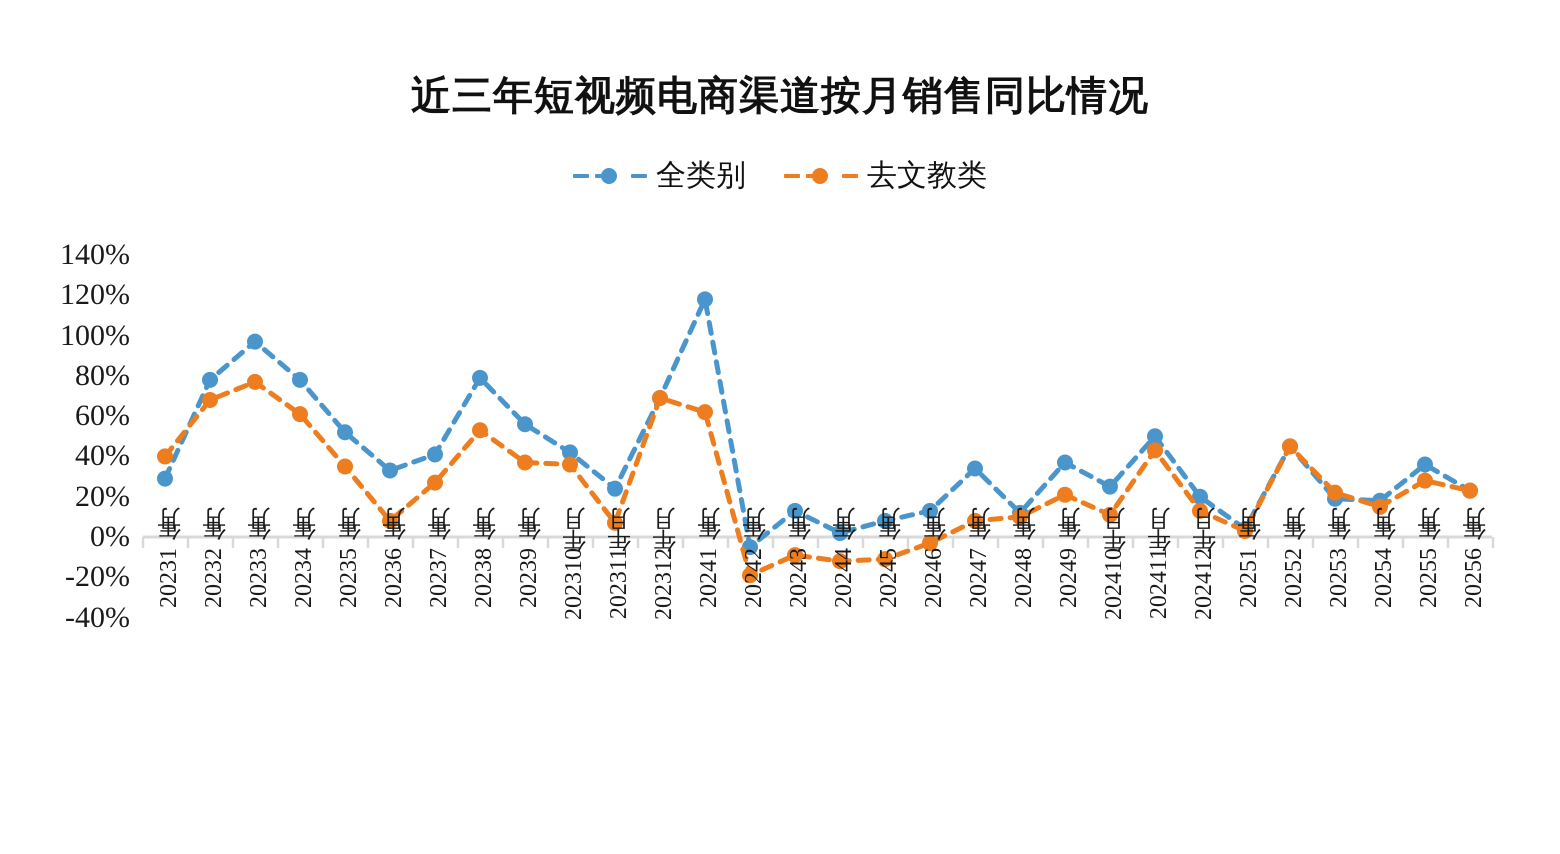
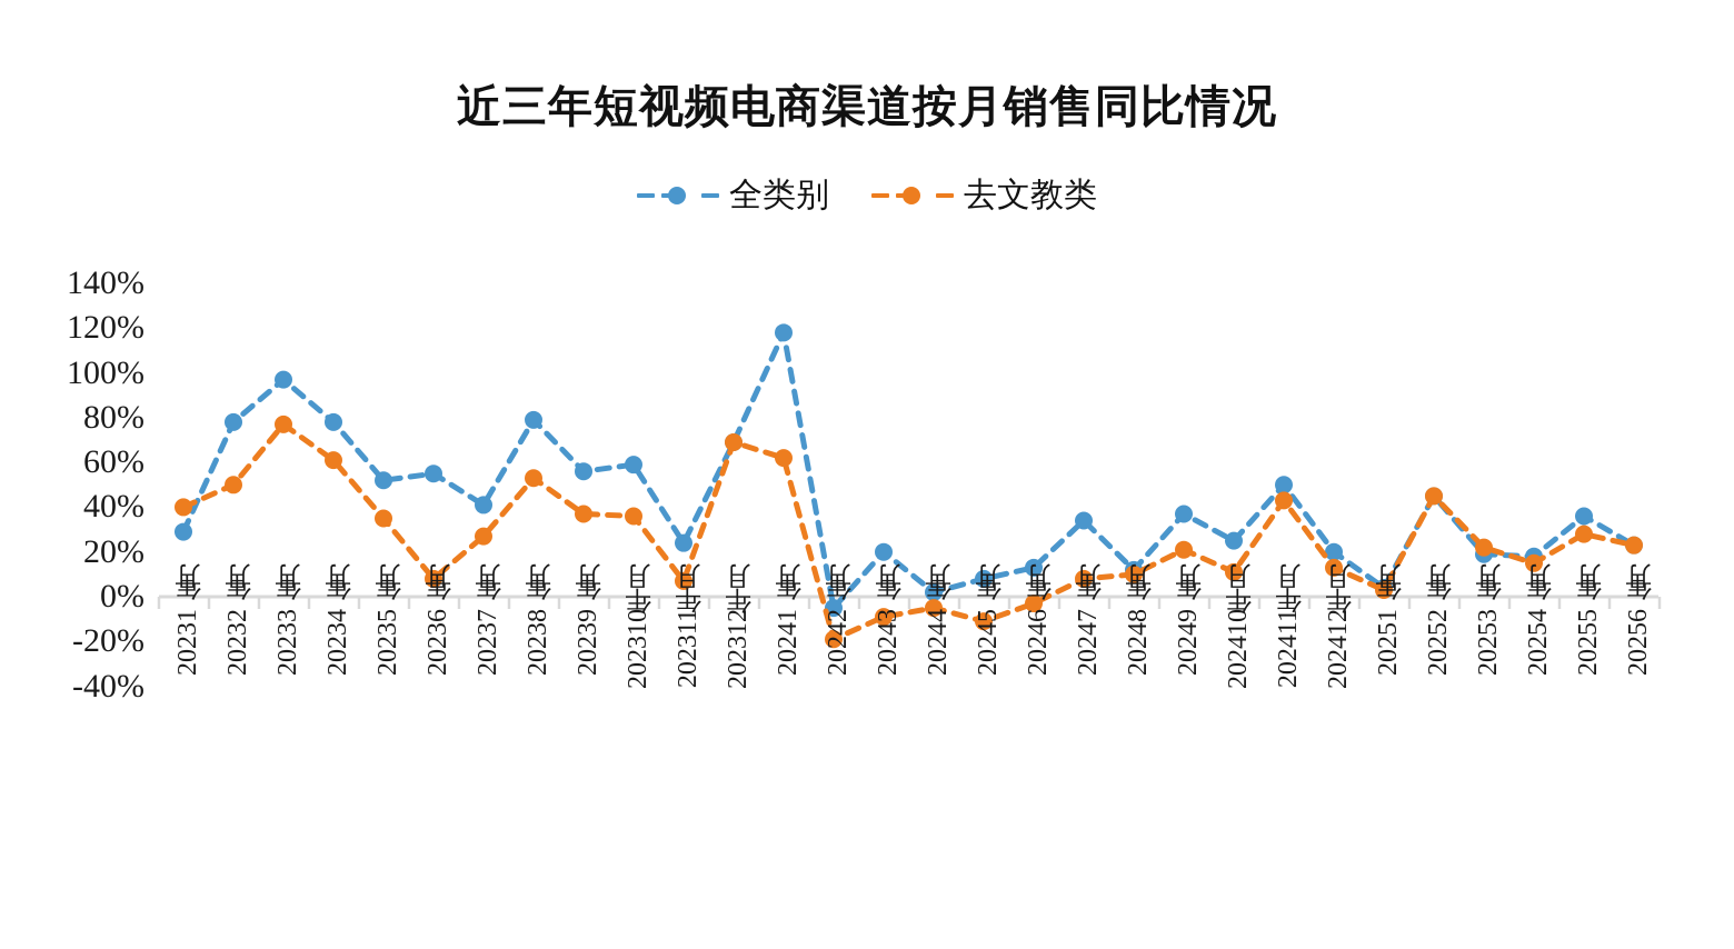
去文教类/2023年2月: 68% -> 50%
全类别/2023年6月: 33% -> 55%
全类别/2023年10月: 42% -> 59%
全类别/2024年3月: 13% -> 20%
去文教类/2024年4月: -12% -> -5%
